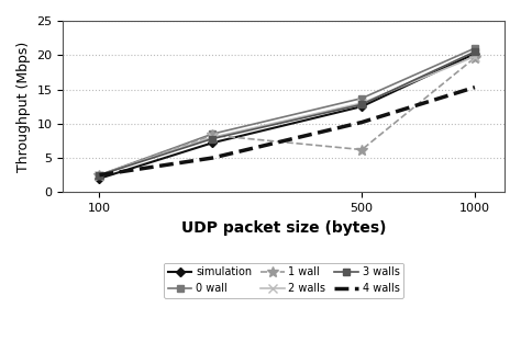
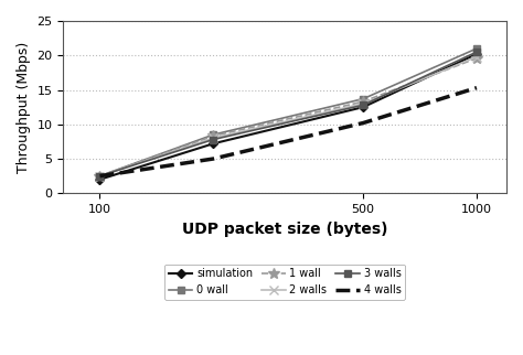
1 wall/500: 6.2 -> 13.3
